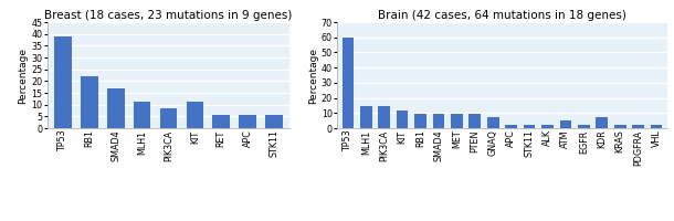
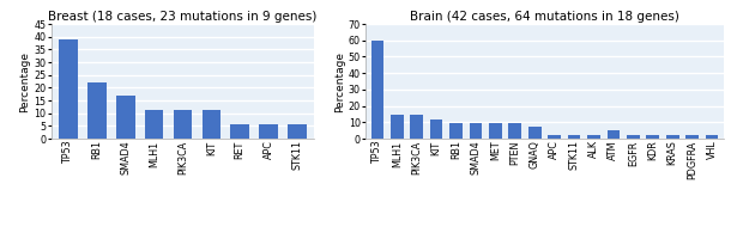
Breast (18 cases, 23 mutations in 9 genes)/PIK3CA: 8.5 -> 11.1
Brain (42 cases, 64 mutations in 18 genes)/KDR: 7 -> 2
